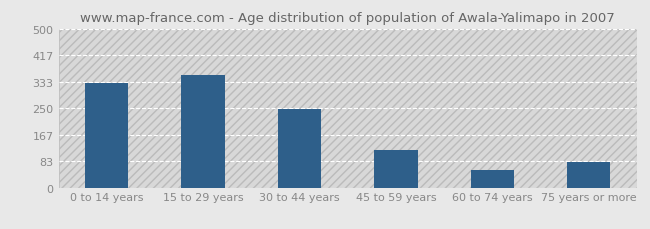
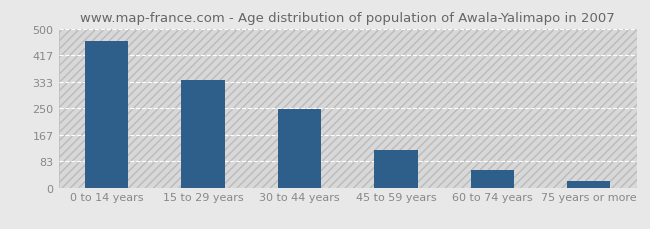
0 to 14 years: 330 -> 462
15 to 29 years: 355 -> 338
75 years or more: 80 -> 22
